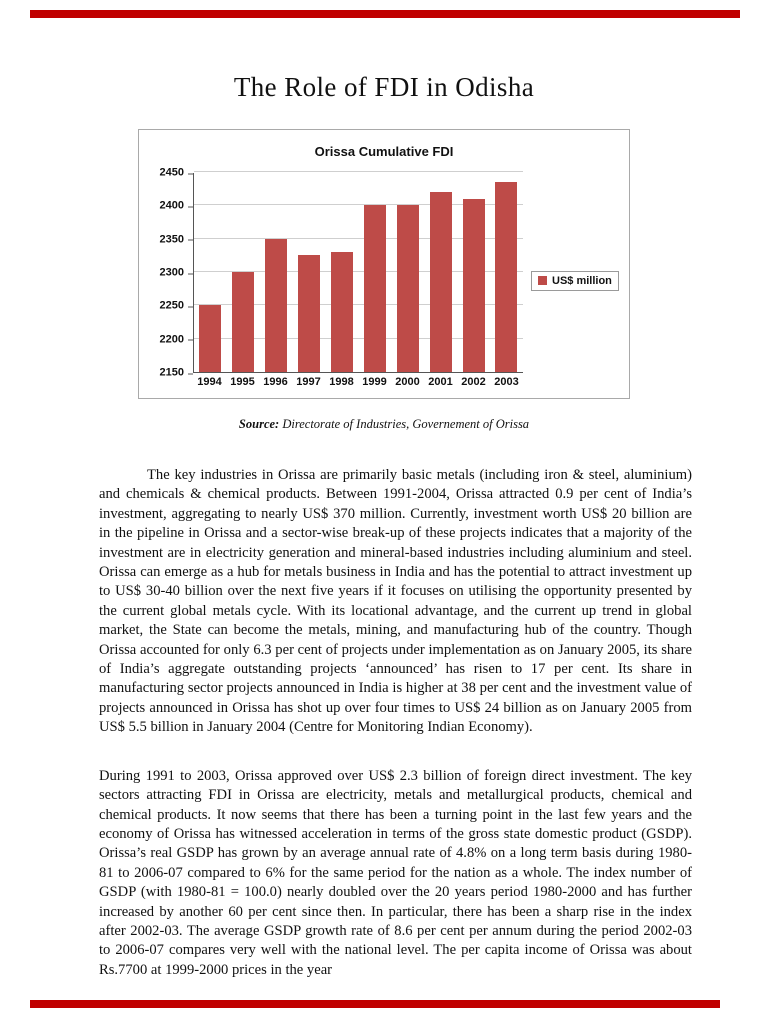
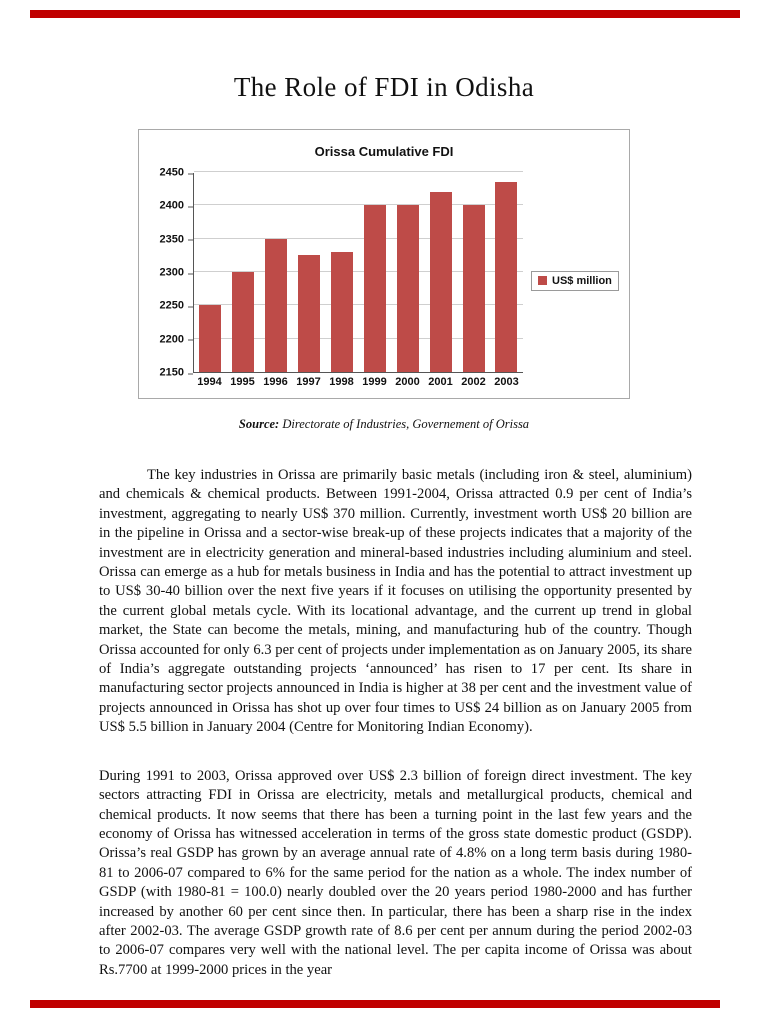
2002: 2410 -> 2400
